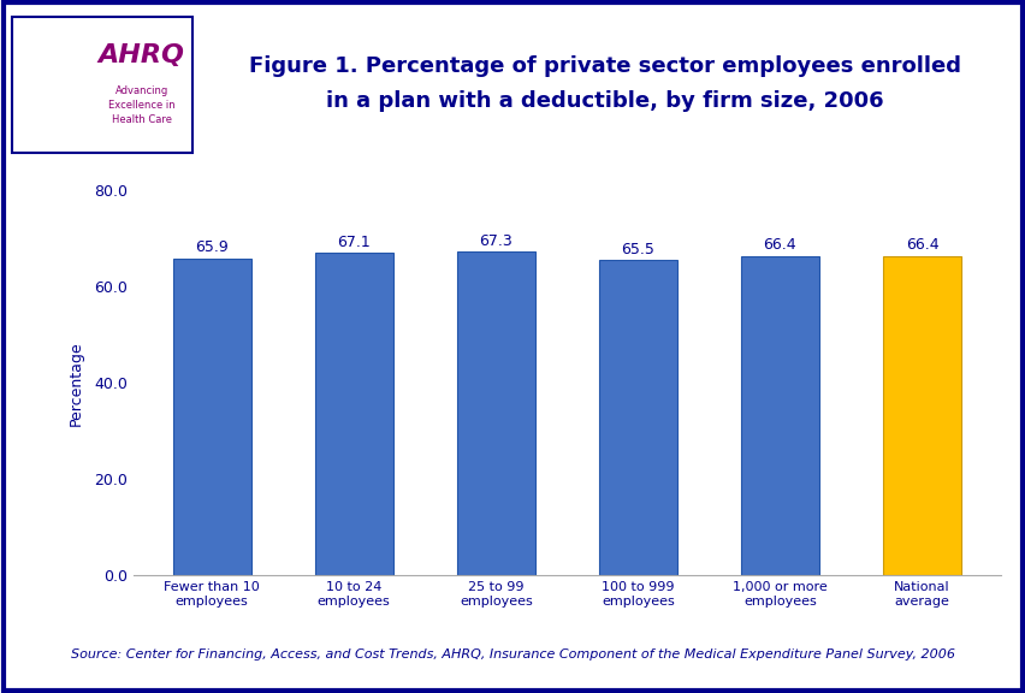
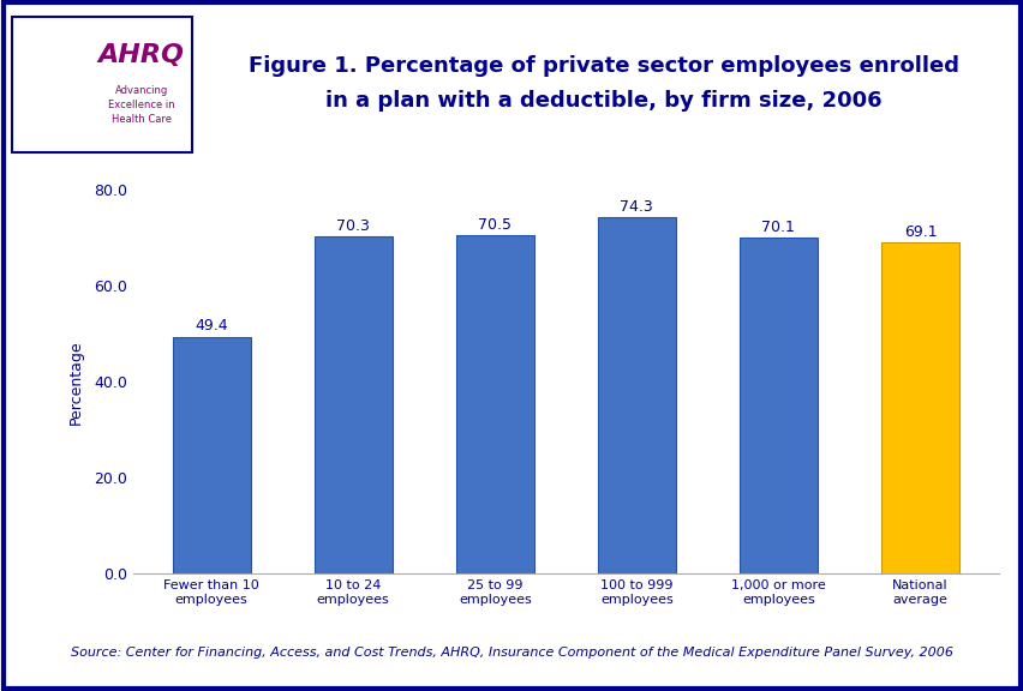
Fewer than 10 employees: 65.9 -> 49.4
10 to 24 employees: 67.1 -> 70.3
25 to 99 employees: 67.3 -> 70.5
100 to 999 employees: 65.5 -> 74.3
1,000 or more employees: 66.4 -> 70.1
National average: 66.4 -> 69.1
